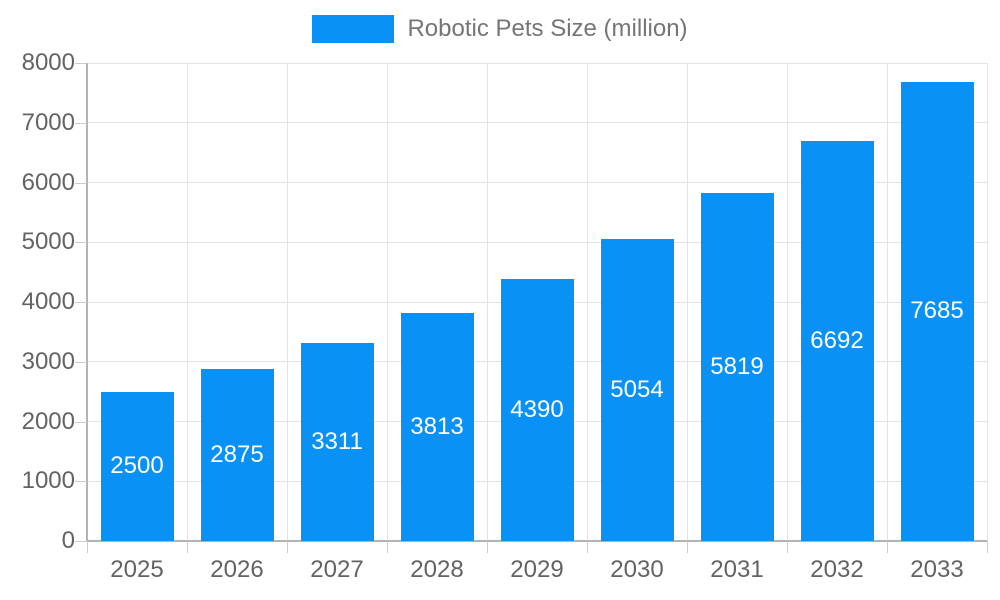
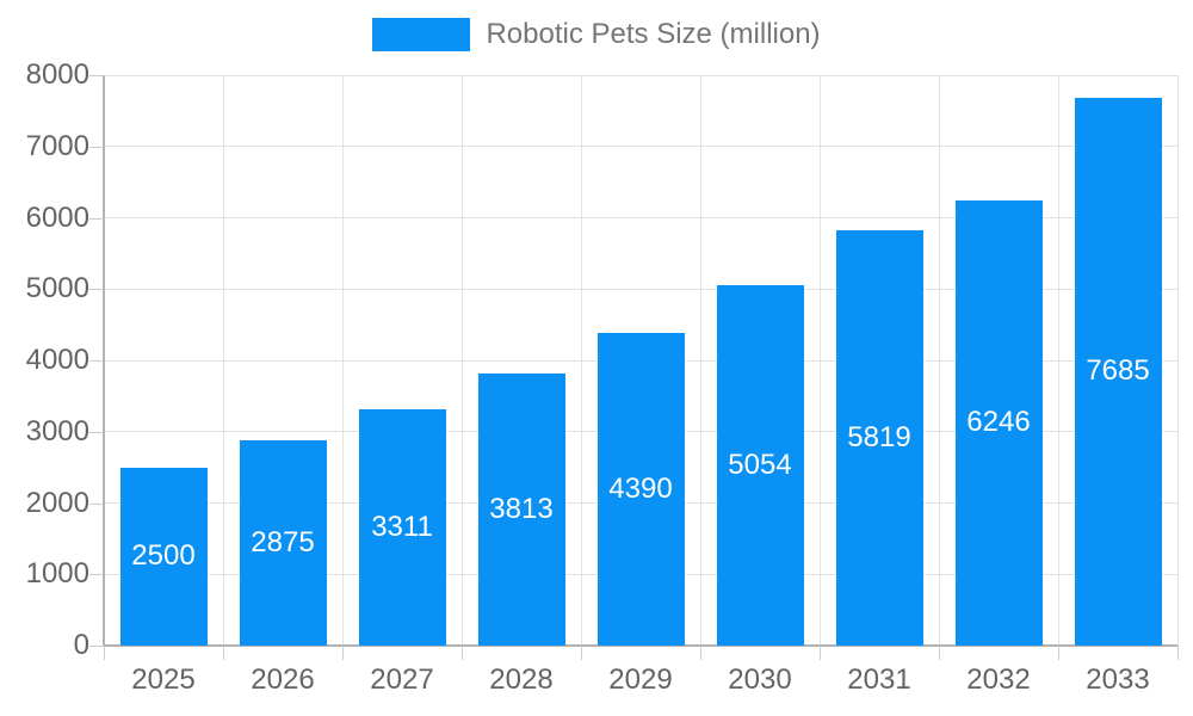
2032: 6692 -> 6246
